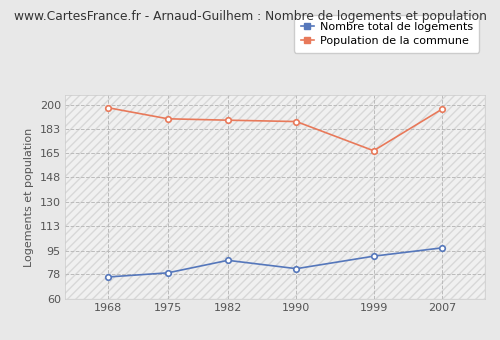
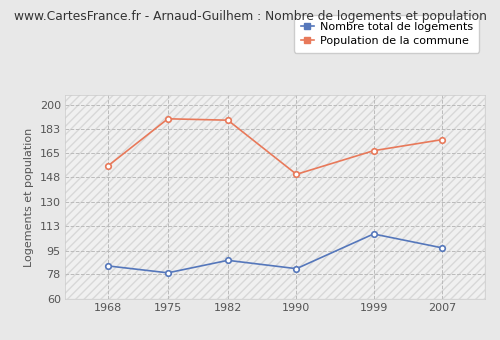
Nombre total de logements/1968: 76 -> 84
Population de la commune/1968: 198 -> 156
Population de la commune/1990: 188 -> 150
Nombre total de logements/1999: 91 -> 107
Population de la commune/2007: 197 -> 175
